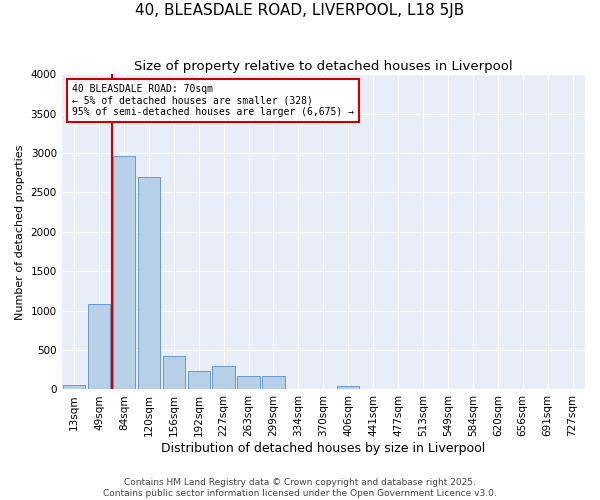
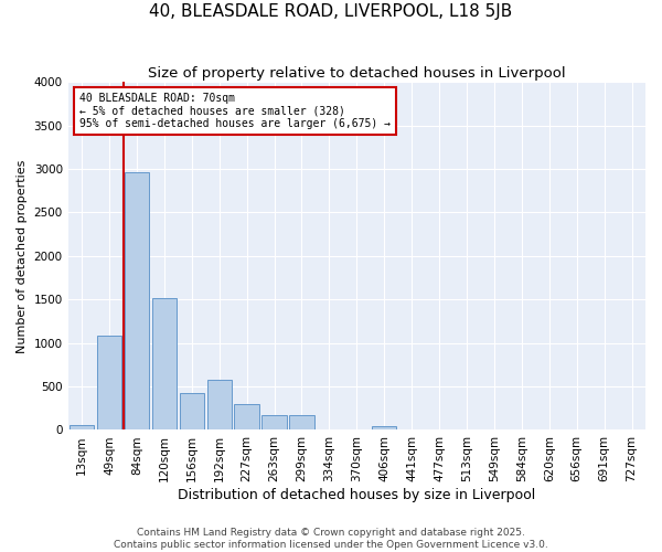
120sqm: 2700 -> 1520
192sqm: 240 -> 580
